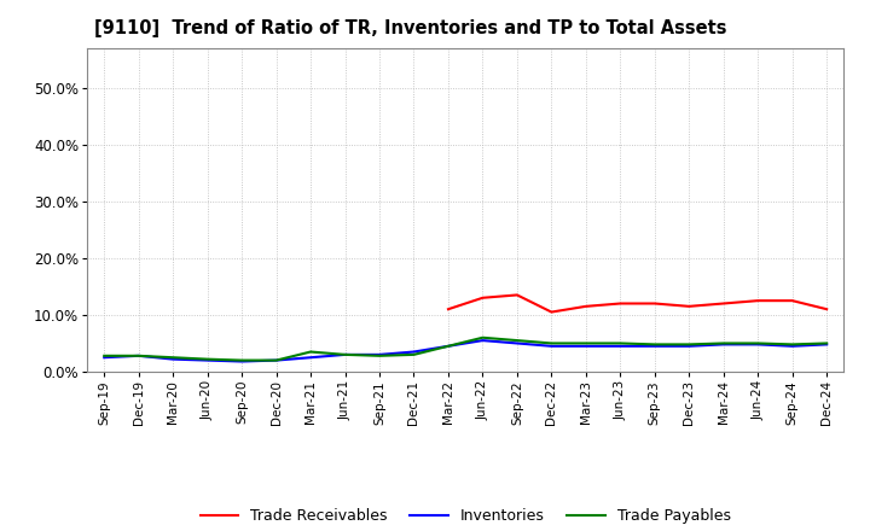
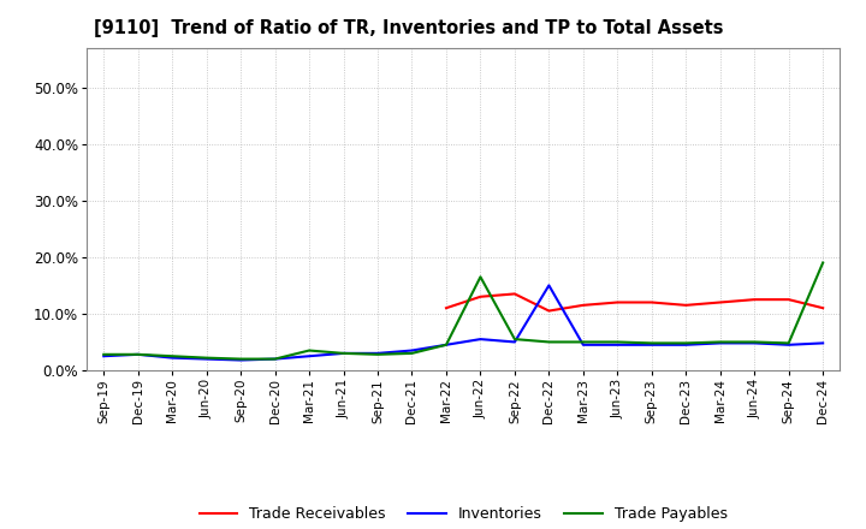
Trade Payables/Jun-22: 6.0% -> 16.5%
Inventories/Dec-22: 4.5% -> 15.0%
Trade Payables/Dec-24: 5.0% -> 19.0%
